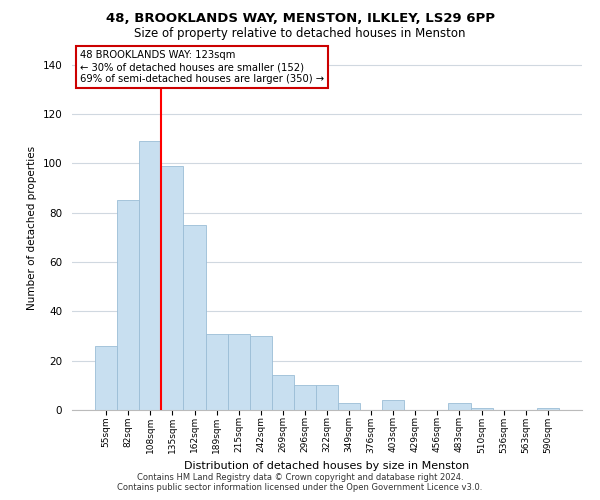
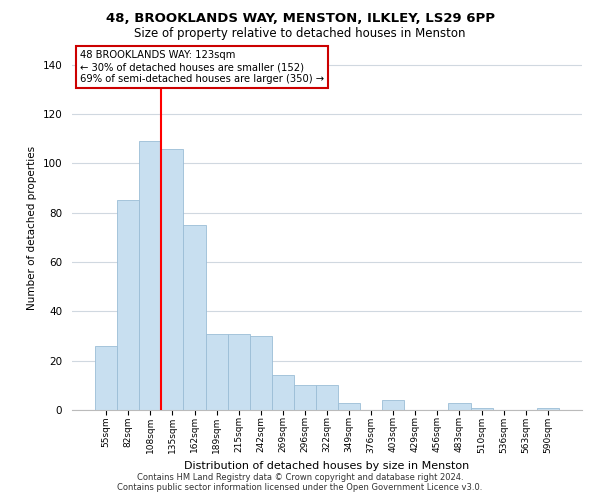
135sqm: 99 -> 106
